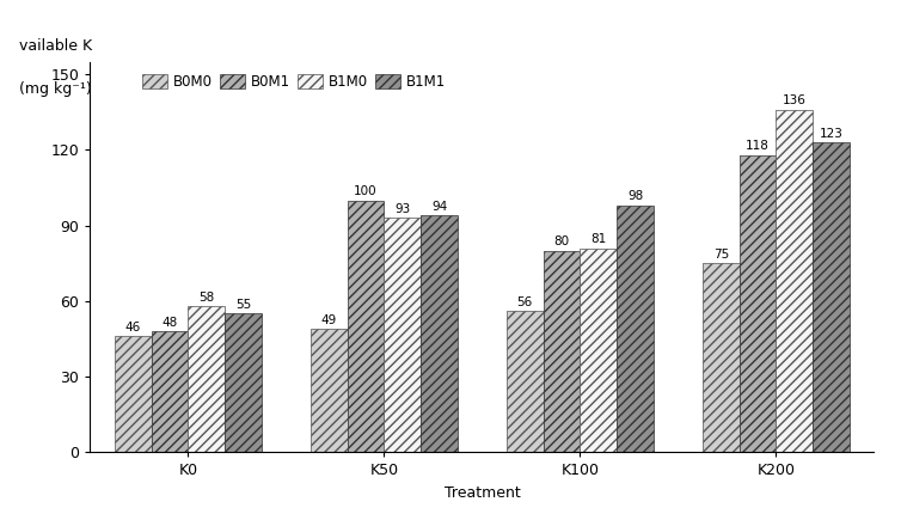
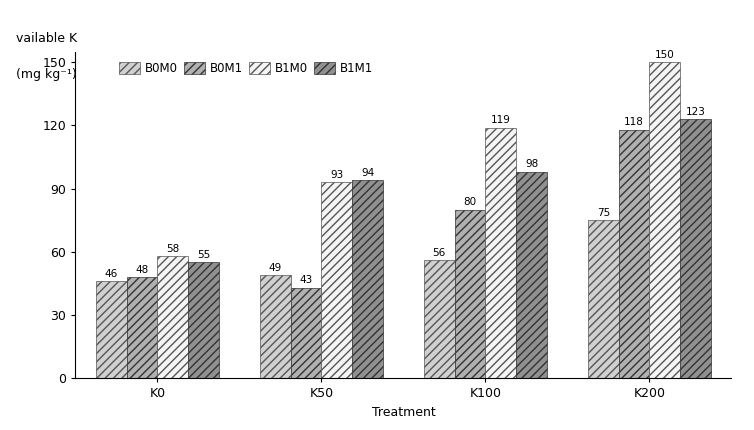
B0M1/K50: 100 -> 43
B1M0/K100: 81 -> 119
B1M0/K200: 136 -> 150
